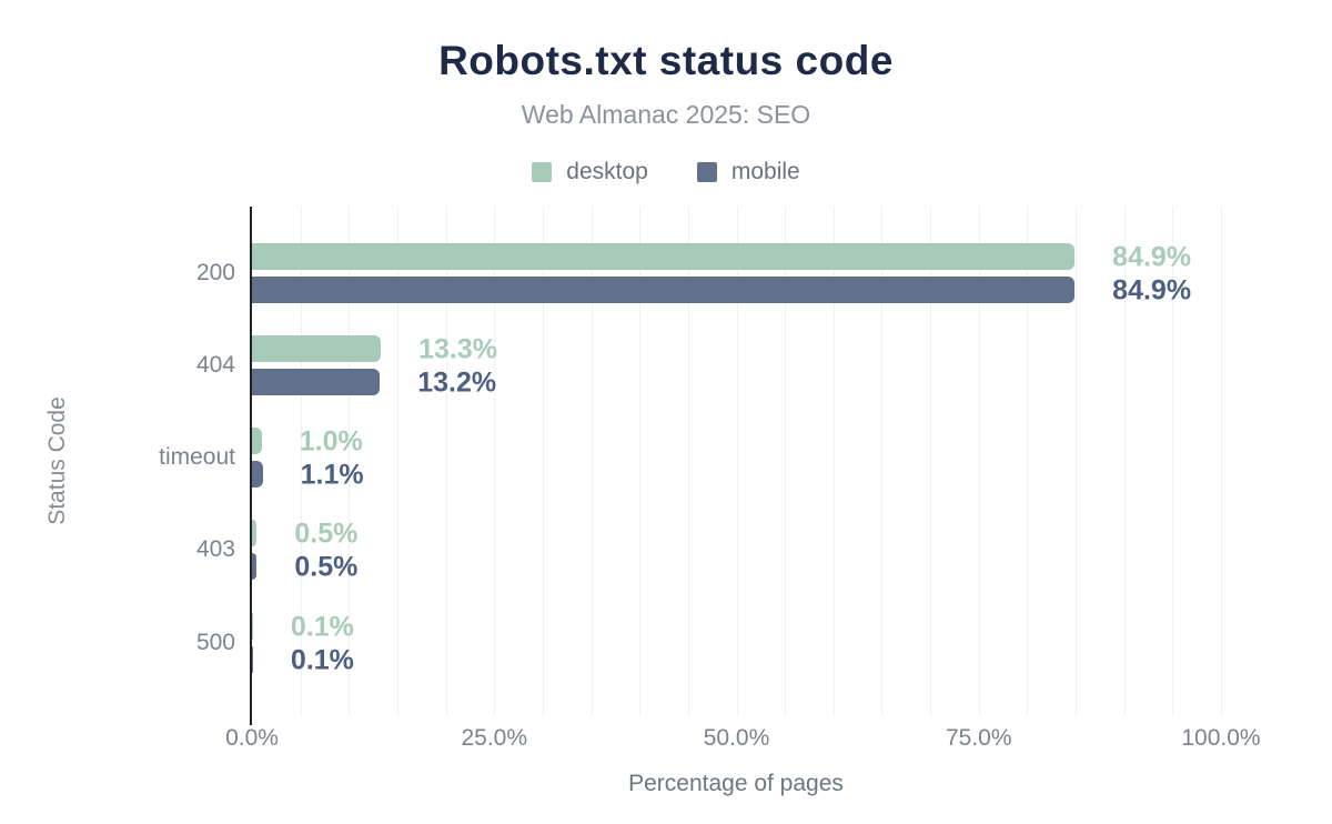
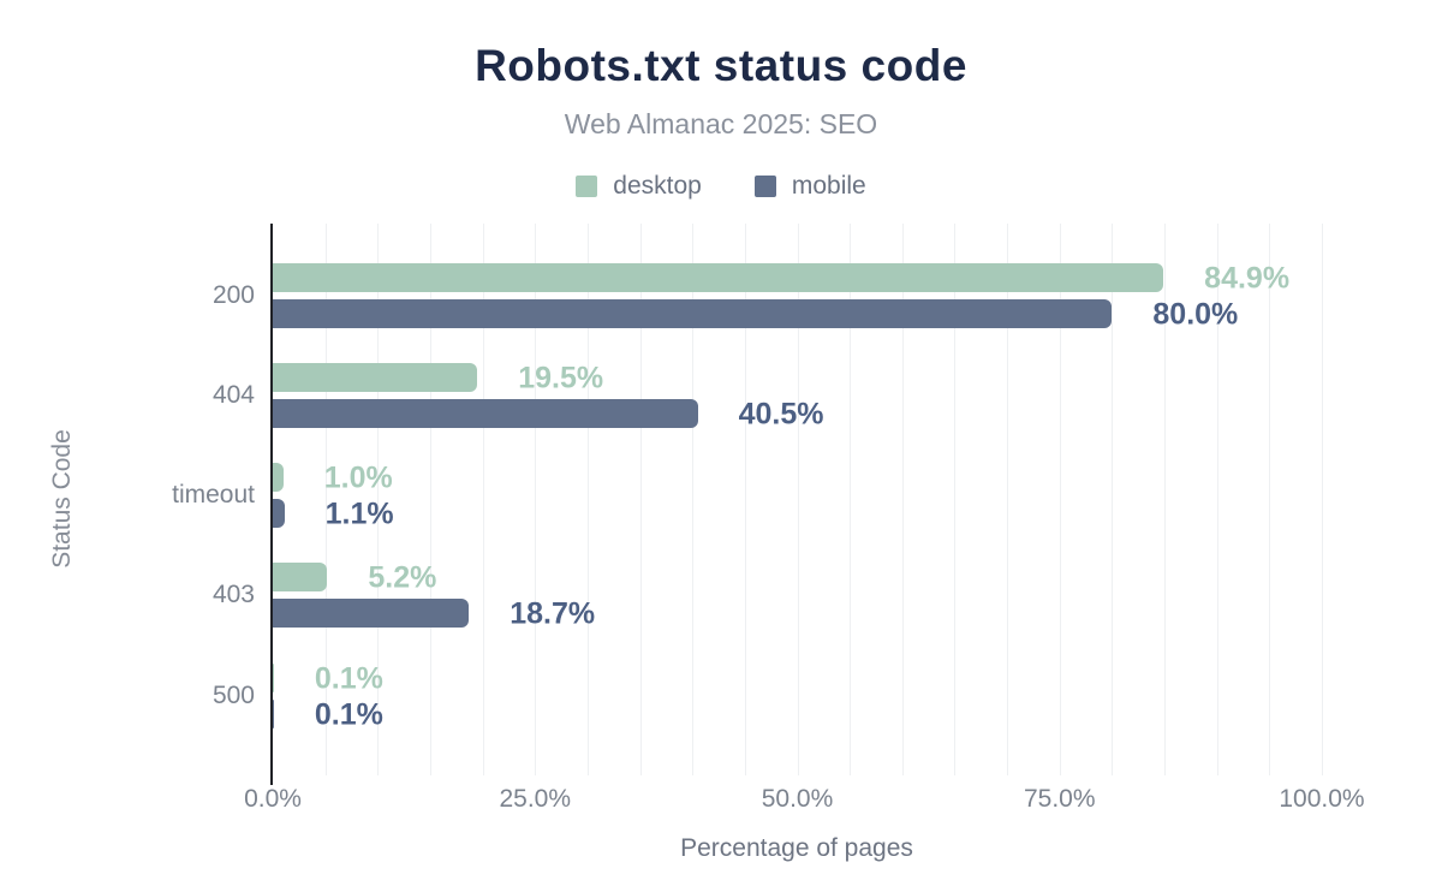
mobile/200: 84.9% -> 80.0%
desktop/404: 13.3% -> 19.5%
mobile/404: 13.2% -> 40.5%
desktop/403: 0.5% -> 5.2%
mobile/403: 0.5% -> 18.7%
